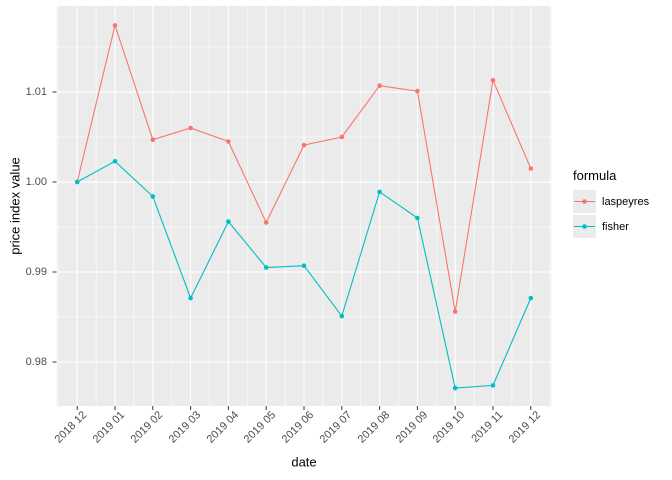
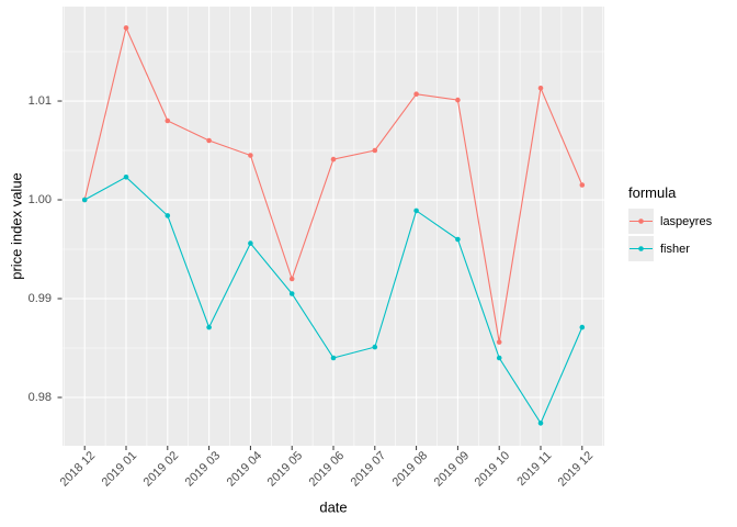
laspeyres/2019 02: 1.005 -> 1.008
laspeyres/2019 05: 0.996 -> 0.992
fisher/2019 06: 0.991 -> 0.984
fisher/2019 10: 0.977 -> 0.984
